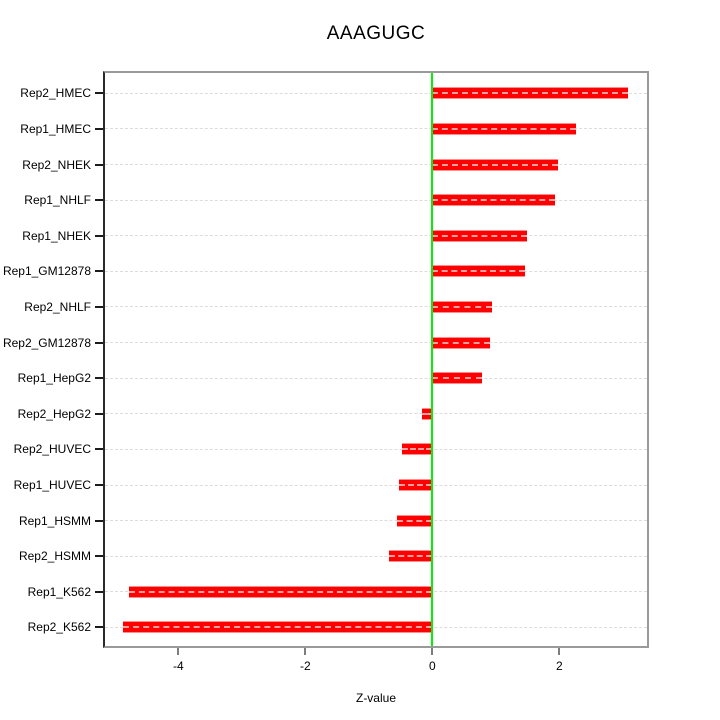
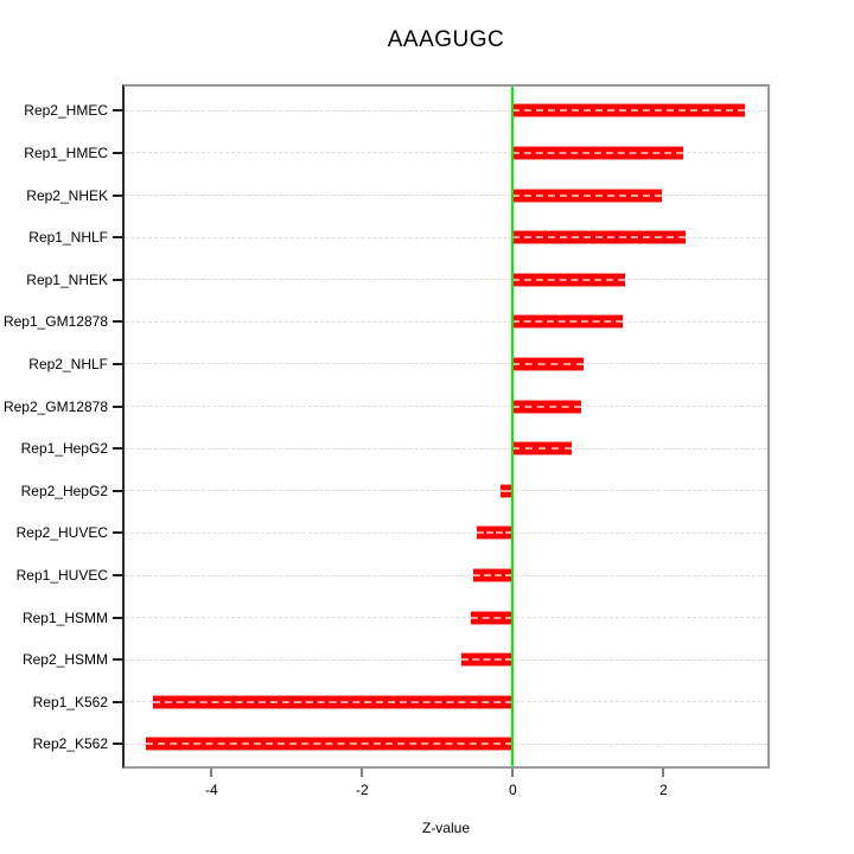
Rep1_NHLF: 1.9 -> 2.3
